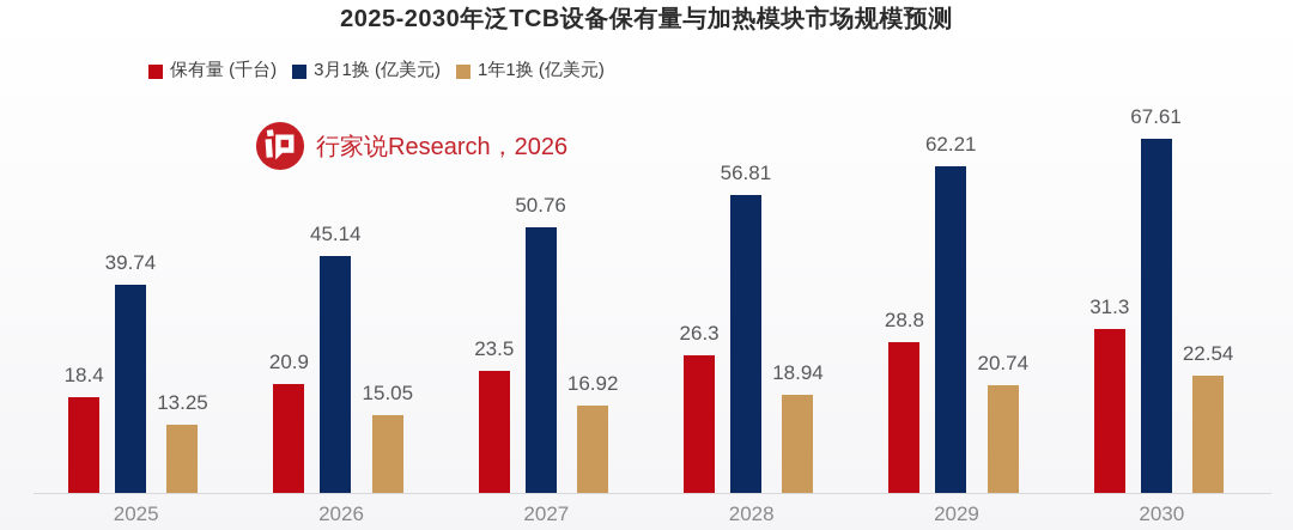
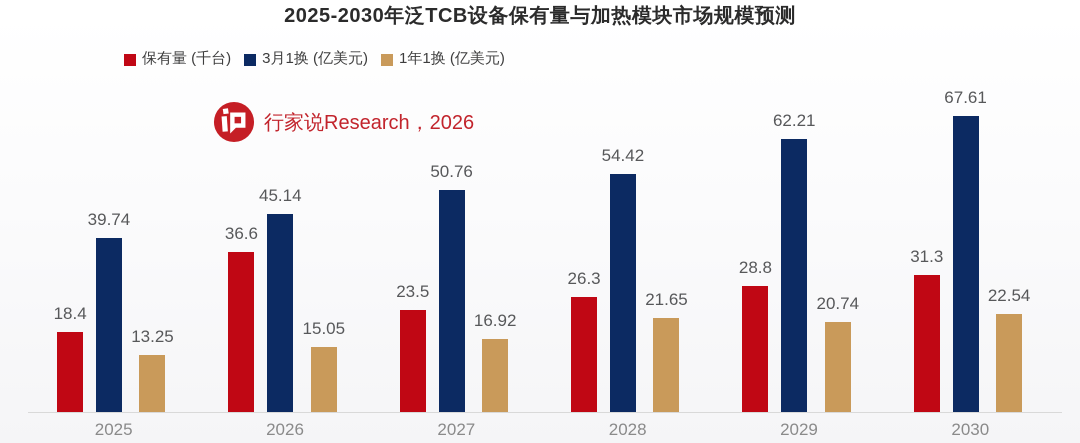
保有量 (千台)/2026: 20.9 -> 36.6
3月1换 (亿美元)/2028: 56.81 -> 54.42
1年1换 (亿美元)/2028: 18.94 -> 21.65
